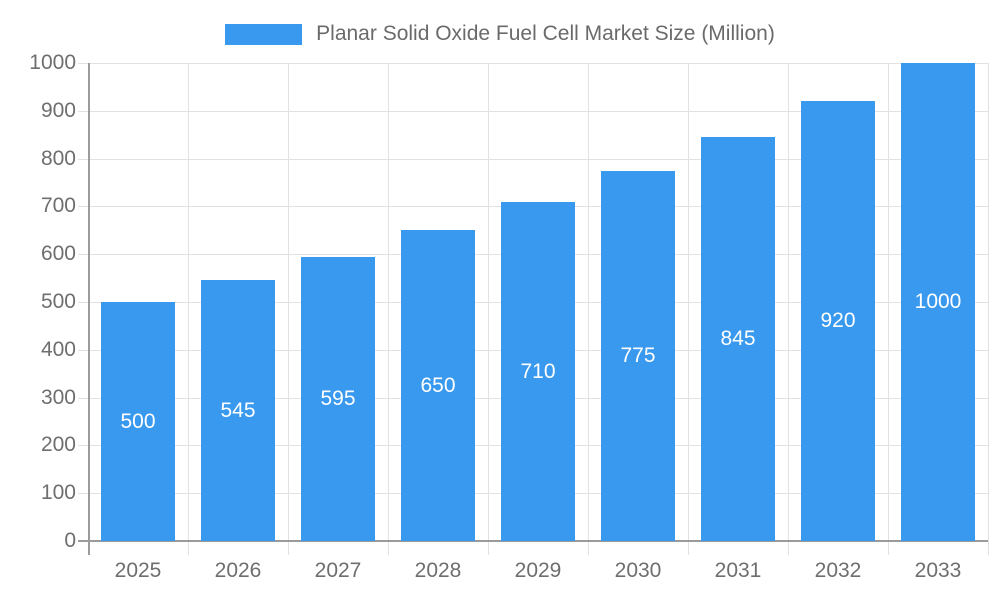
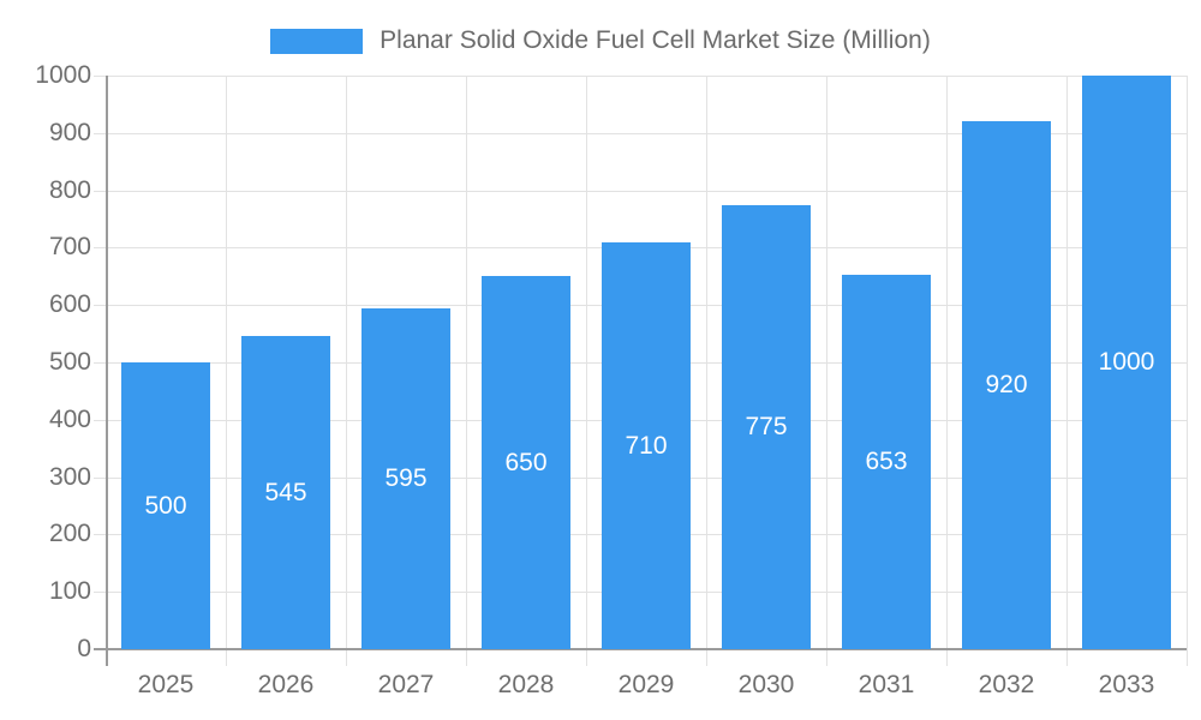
2031: 845 -> 653
